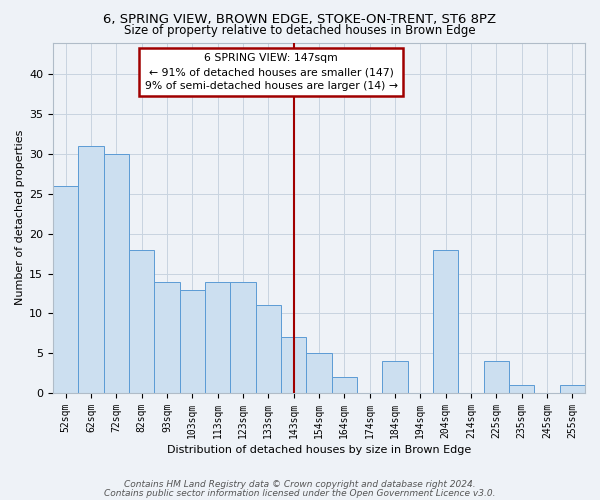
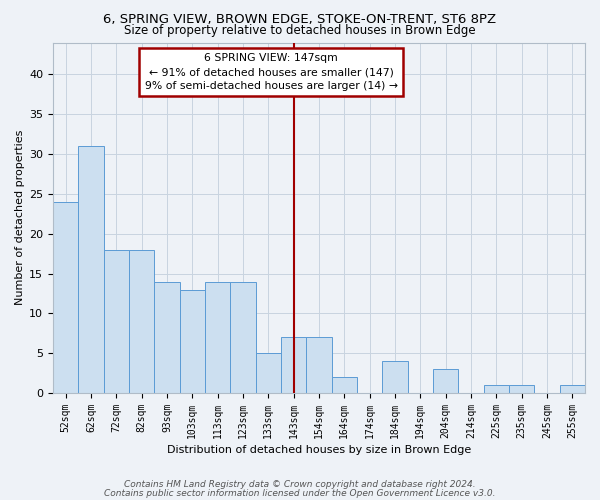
52sqm: 26 -> 24
72sqm: 30 -> 18
133sqm: 11 -> 5
154sqm: 5 -> 7
204sqm: 18 -> 3
225sqm: 4 -> 1
